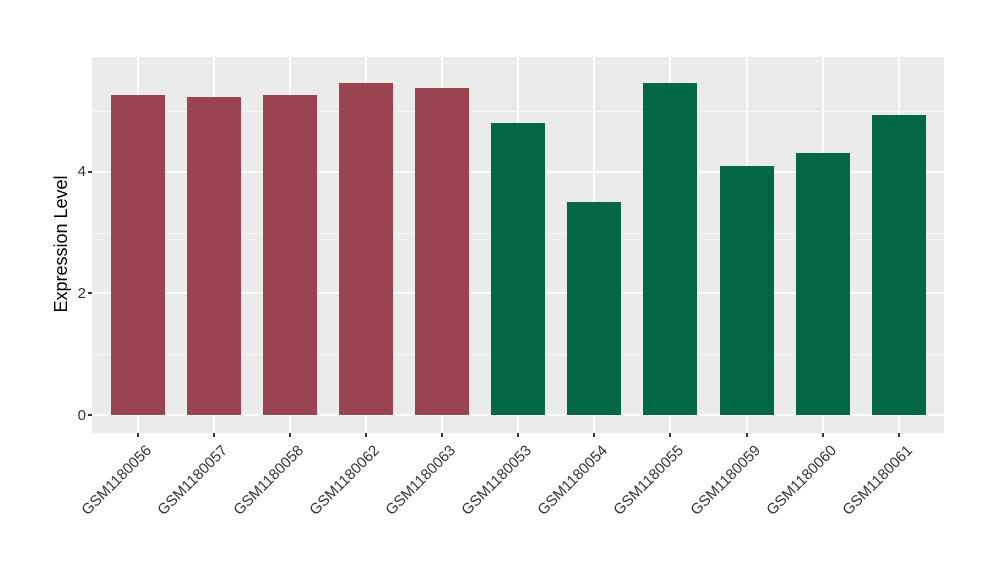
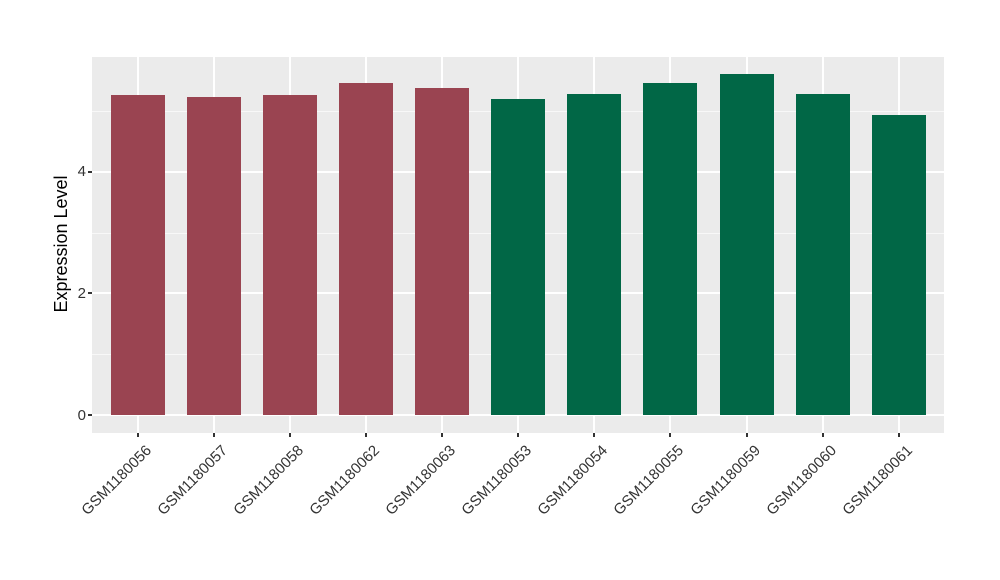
GSM1180053: 4.8 -> 5.2
GSM1180054: 3.5 -> 5.3
GSM1180059: 4.1 -> 5.6
GSM1180060: 4.3 -> 5.3
